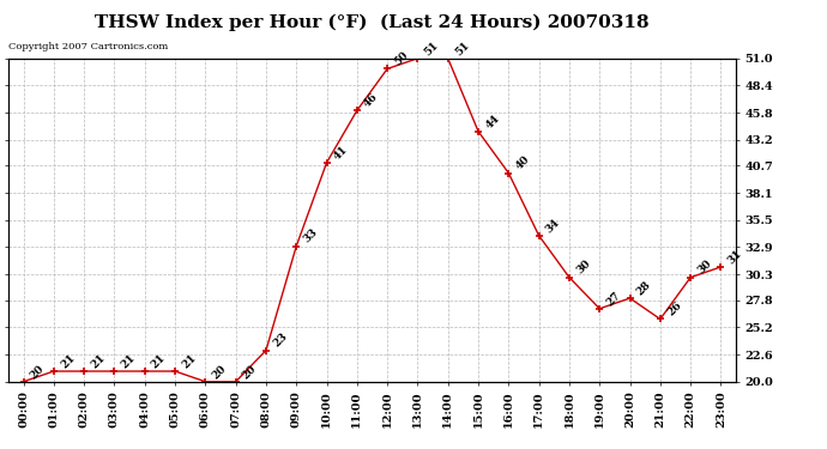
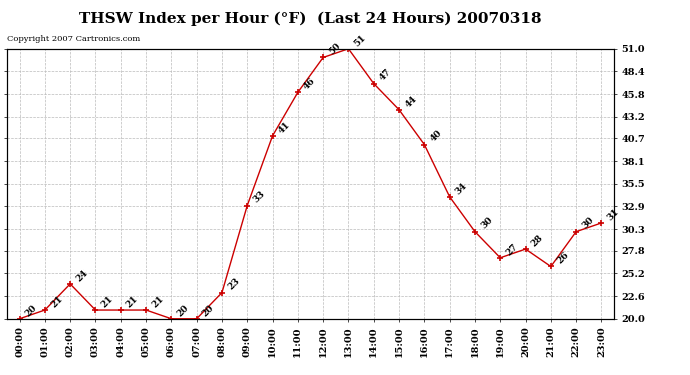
02:00: 21 -> 24
14:00: 51 -> 47
